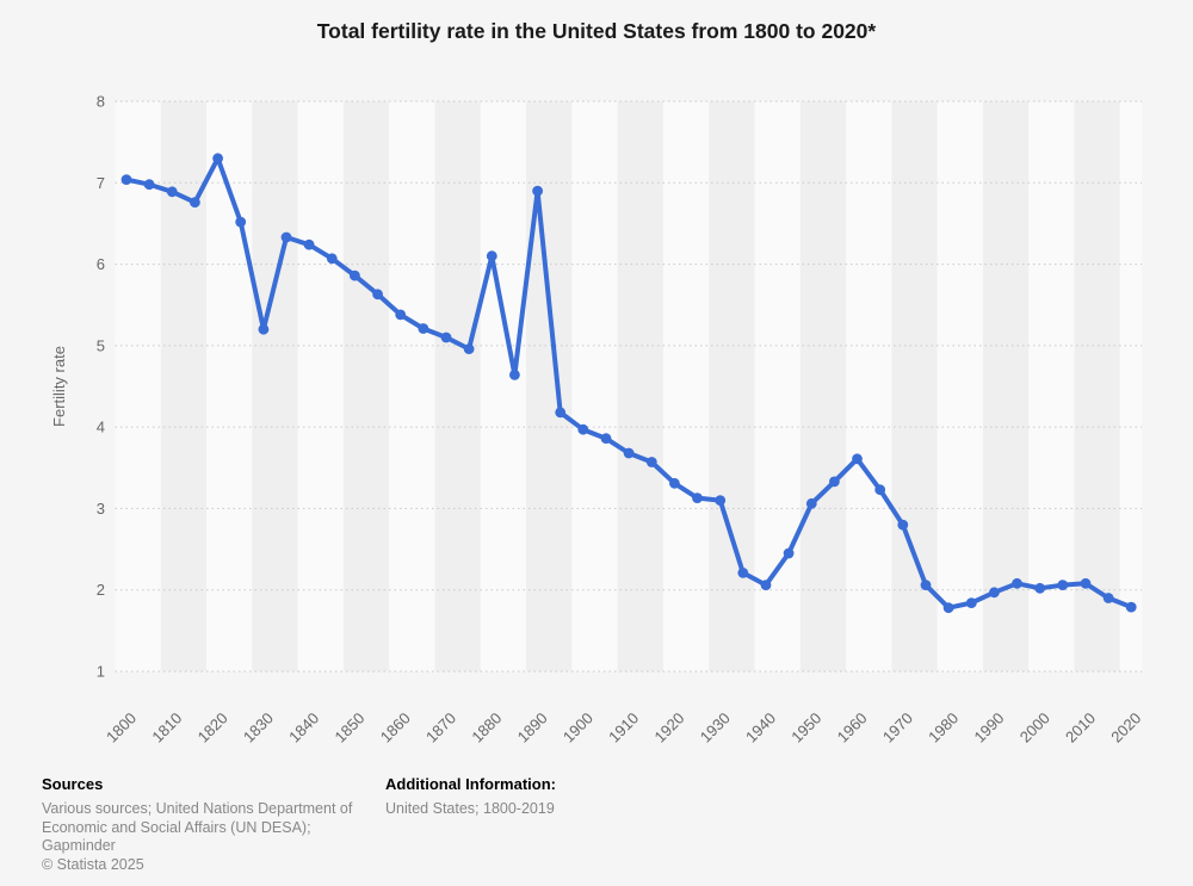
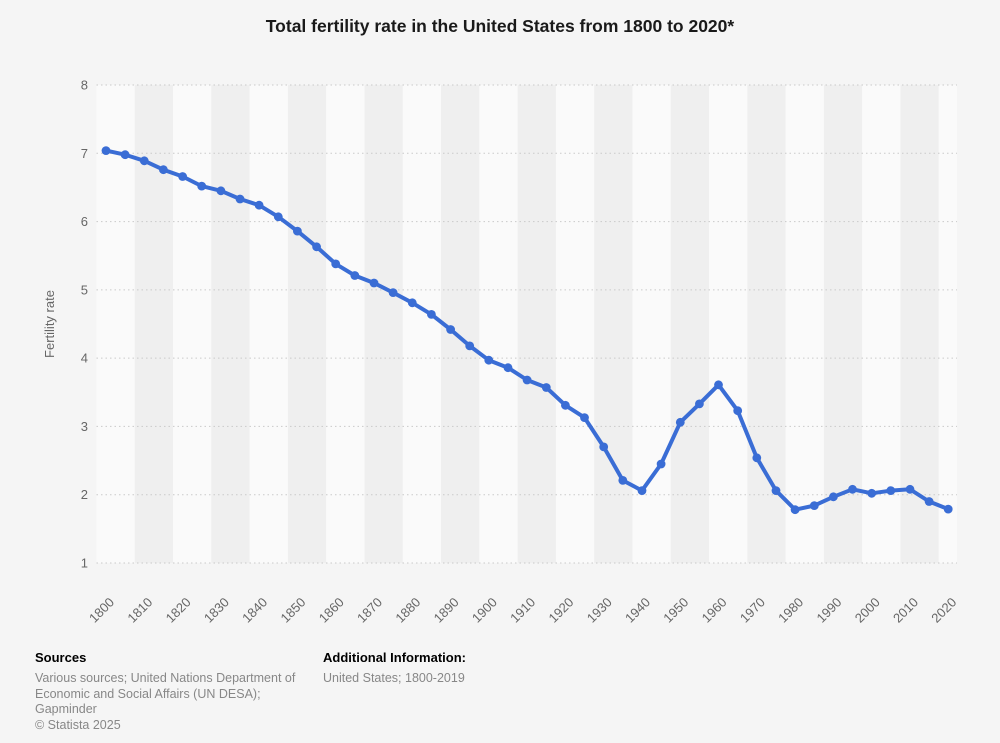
1820: 7.3 -> 6.7
1830: 5.2 -> 6.5
1880: 6.1 -> 4.8
1890: 6.9 -> 4.4
1930: 3.1 -> 2.7
1970: 2.8 -> 2.5
